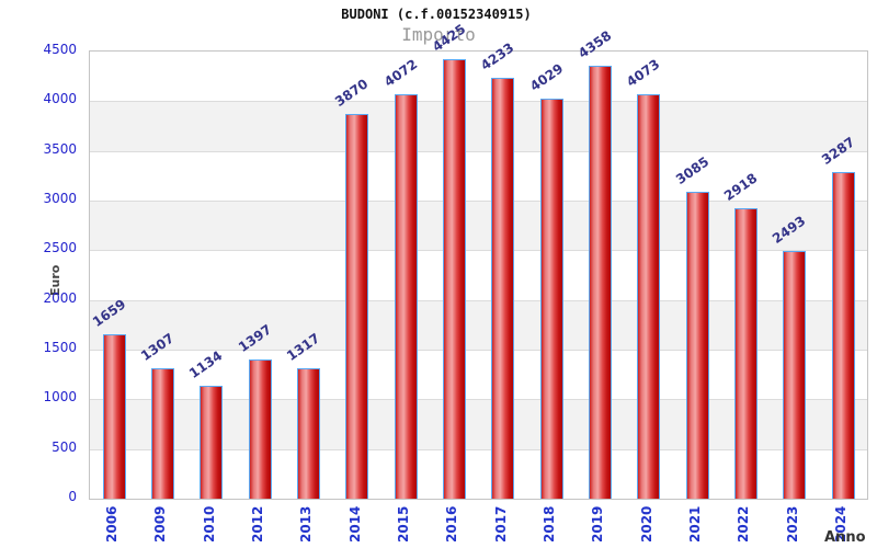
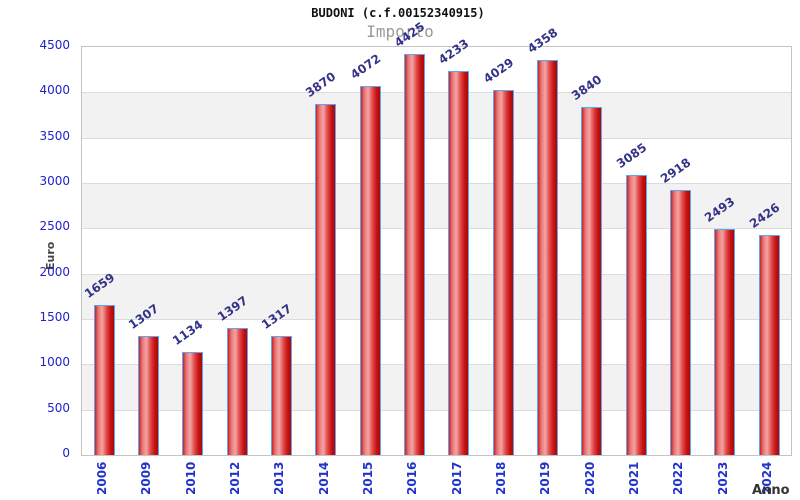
2020: 4073 -> 3840
2024: 3287 -> 2426
